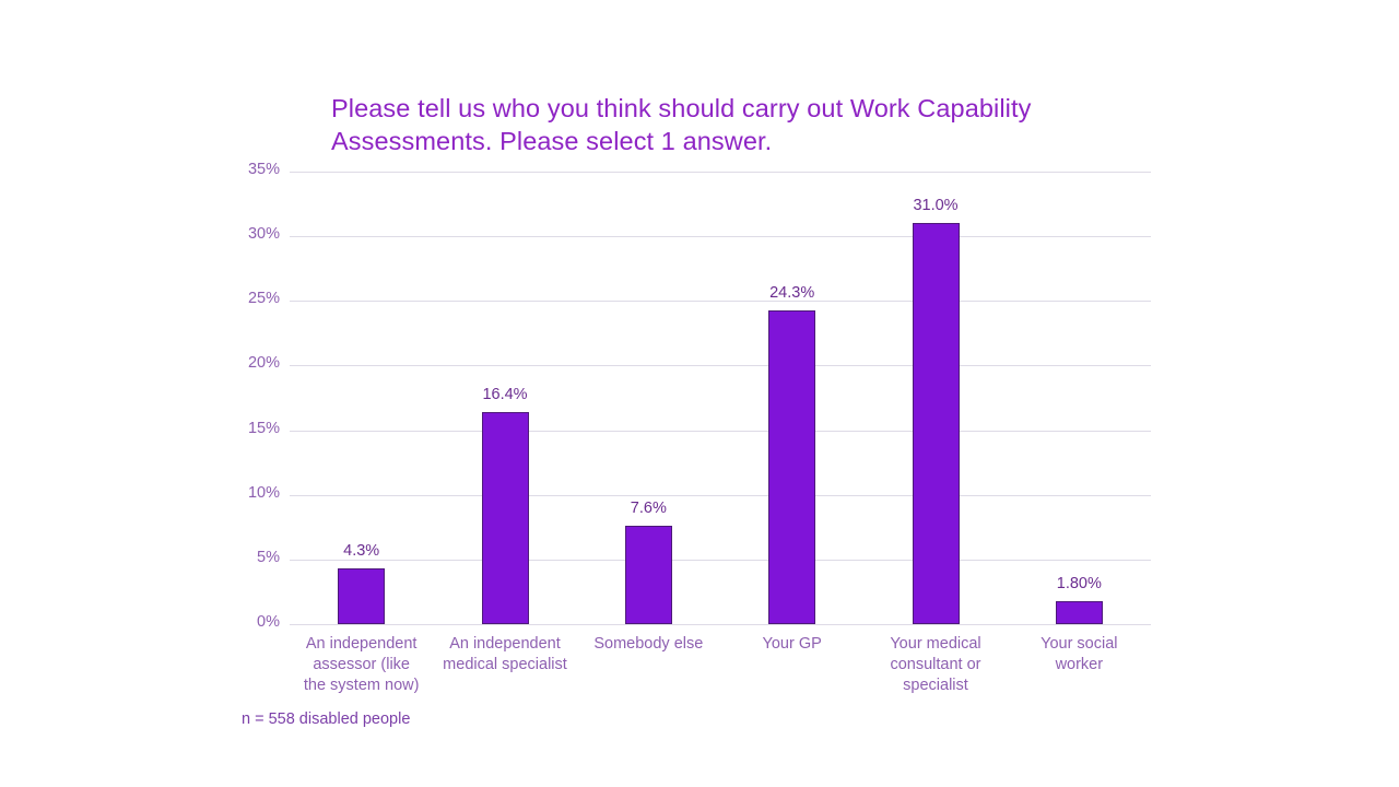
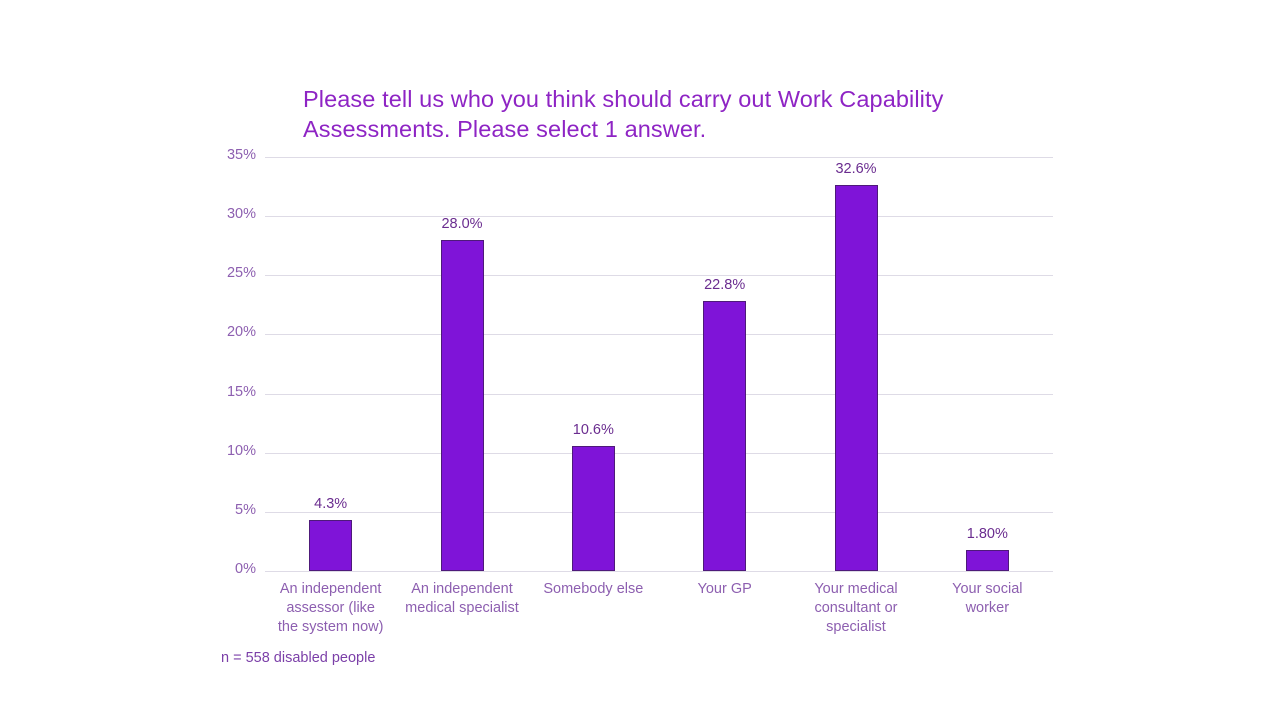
An independent medical specialist: 16.4% -> 28.0%
Somebody else: 7.6% -> 10.6%
Your GP: 24.3% -> 22.8%
Your medical consultant or specialist: 31.0% -> 32.6%
